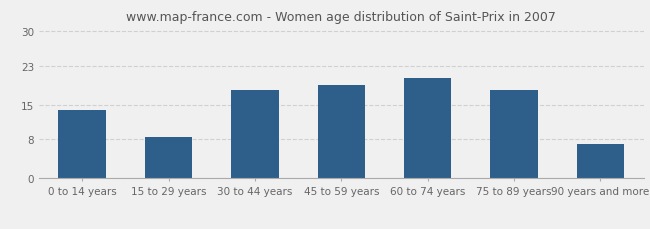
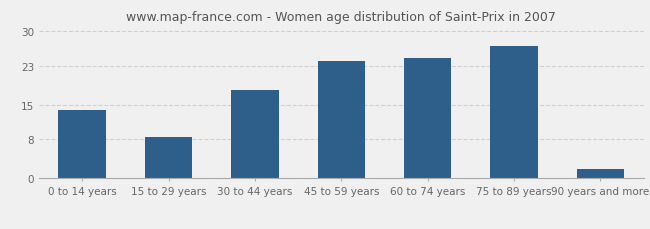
45 to 59 years: 19.0 -> 24.0
60 to 74 years: 20.5 -> 24.5
75 to 89 years: 18.0 -> 27.0
90 years and more: 7.0 -> 2.0
